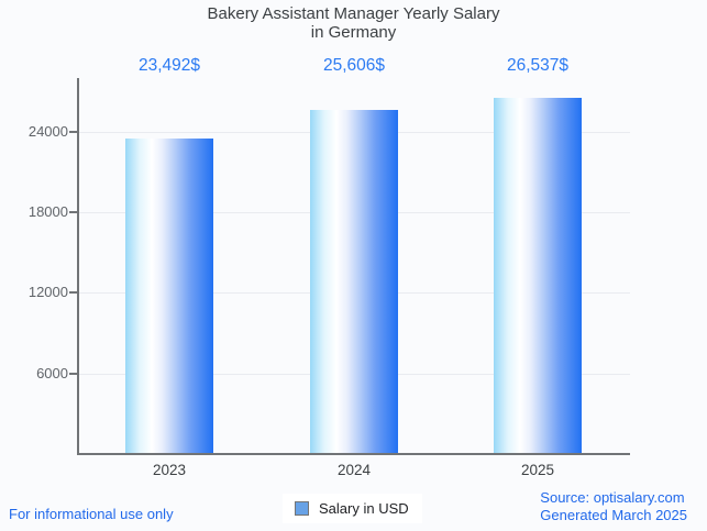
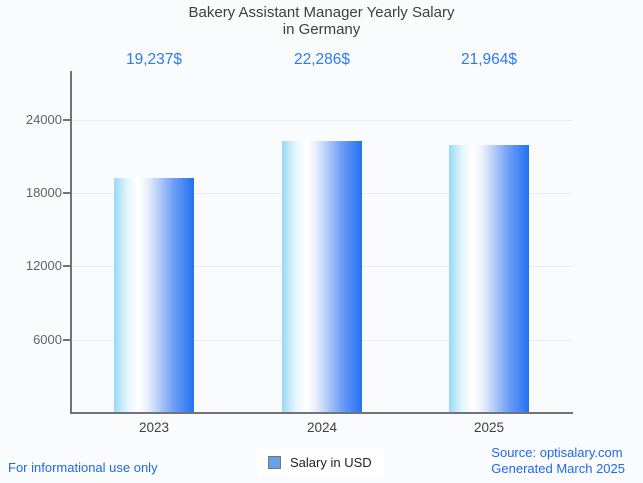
2023: 23,492 -> 19,237
2024: 25,606 -> 22,286
2025: 26,537 -> 21,964
